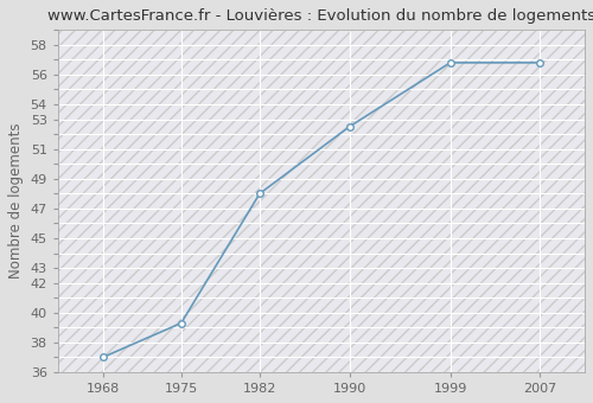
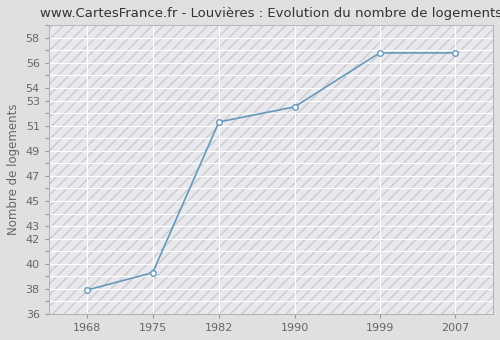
1968: 37.0 -> 37.9
1982: 48.0 -> 51.3
